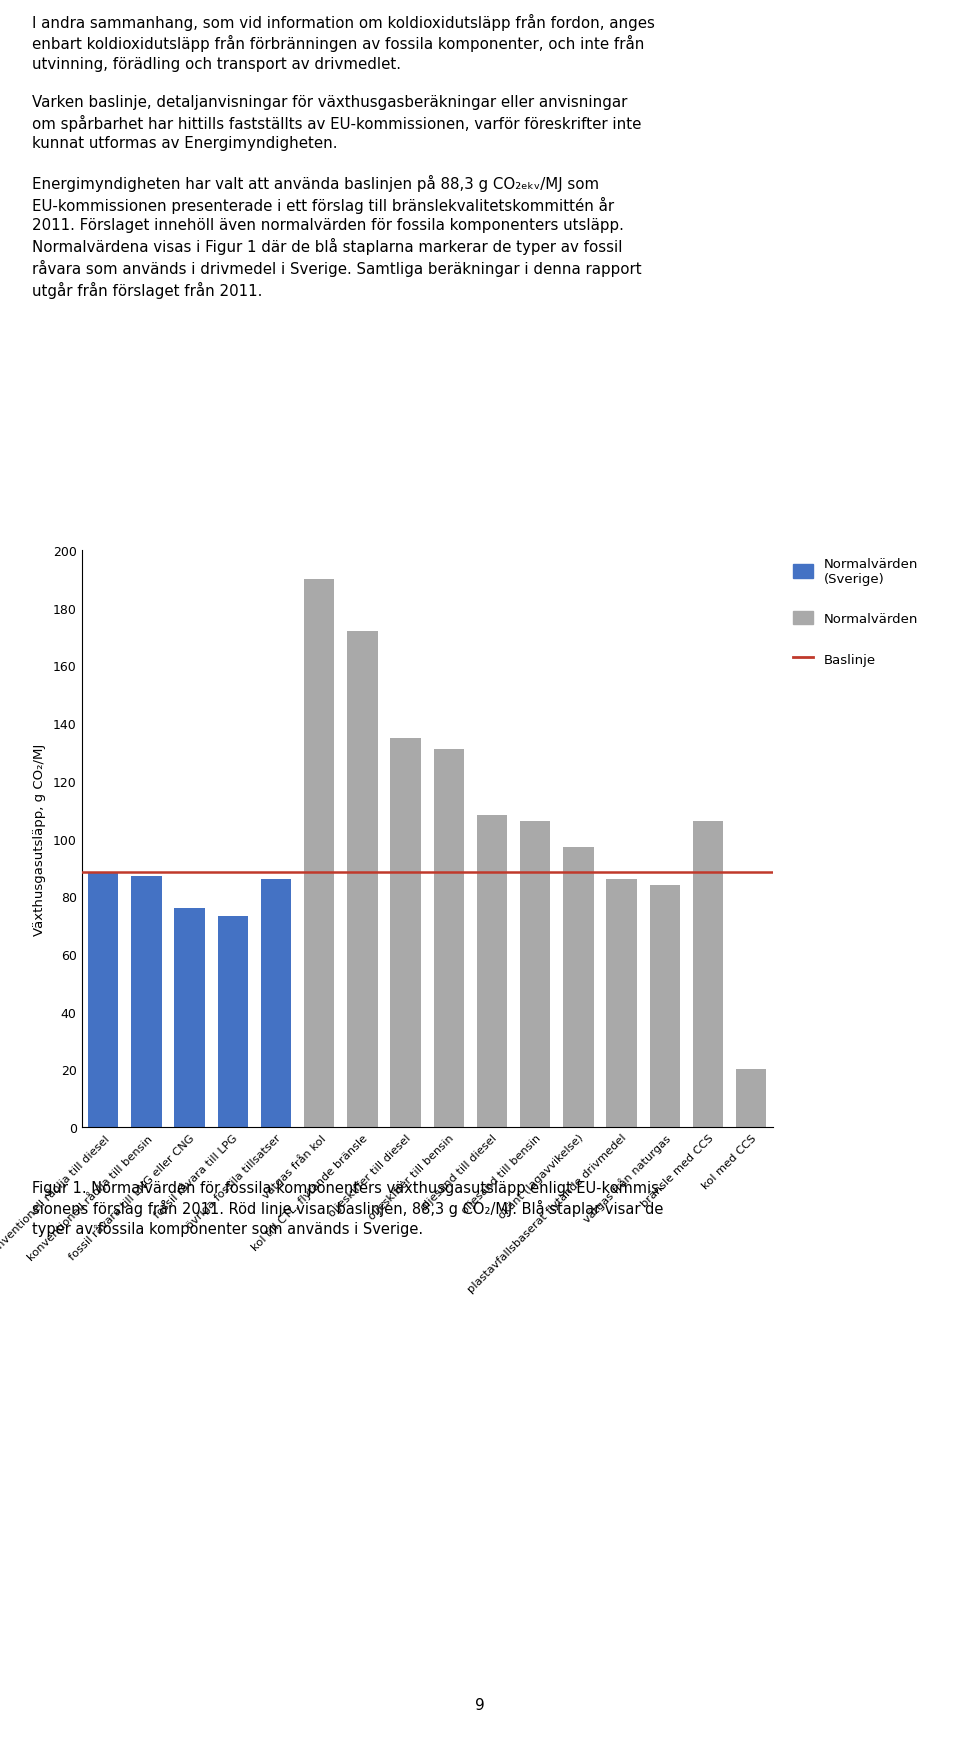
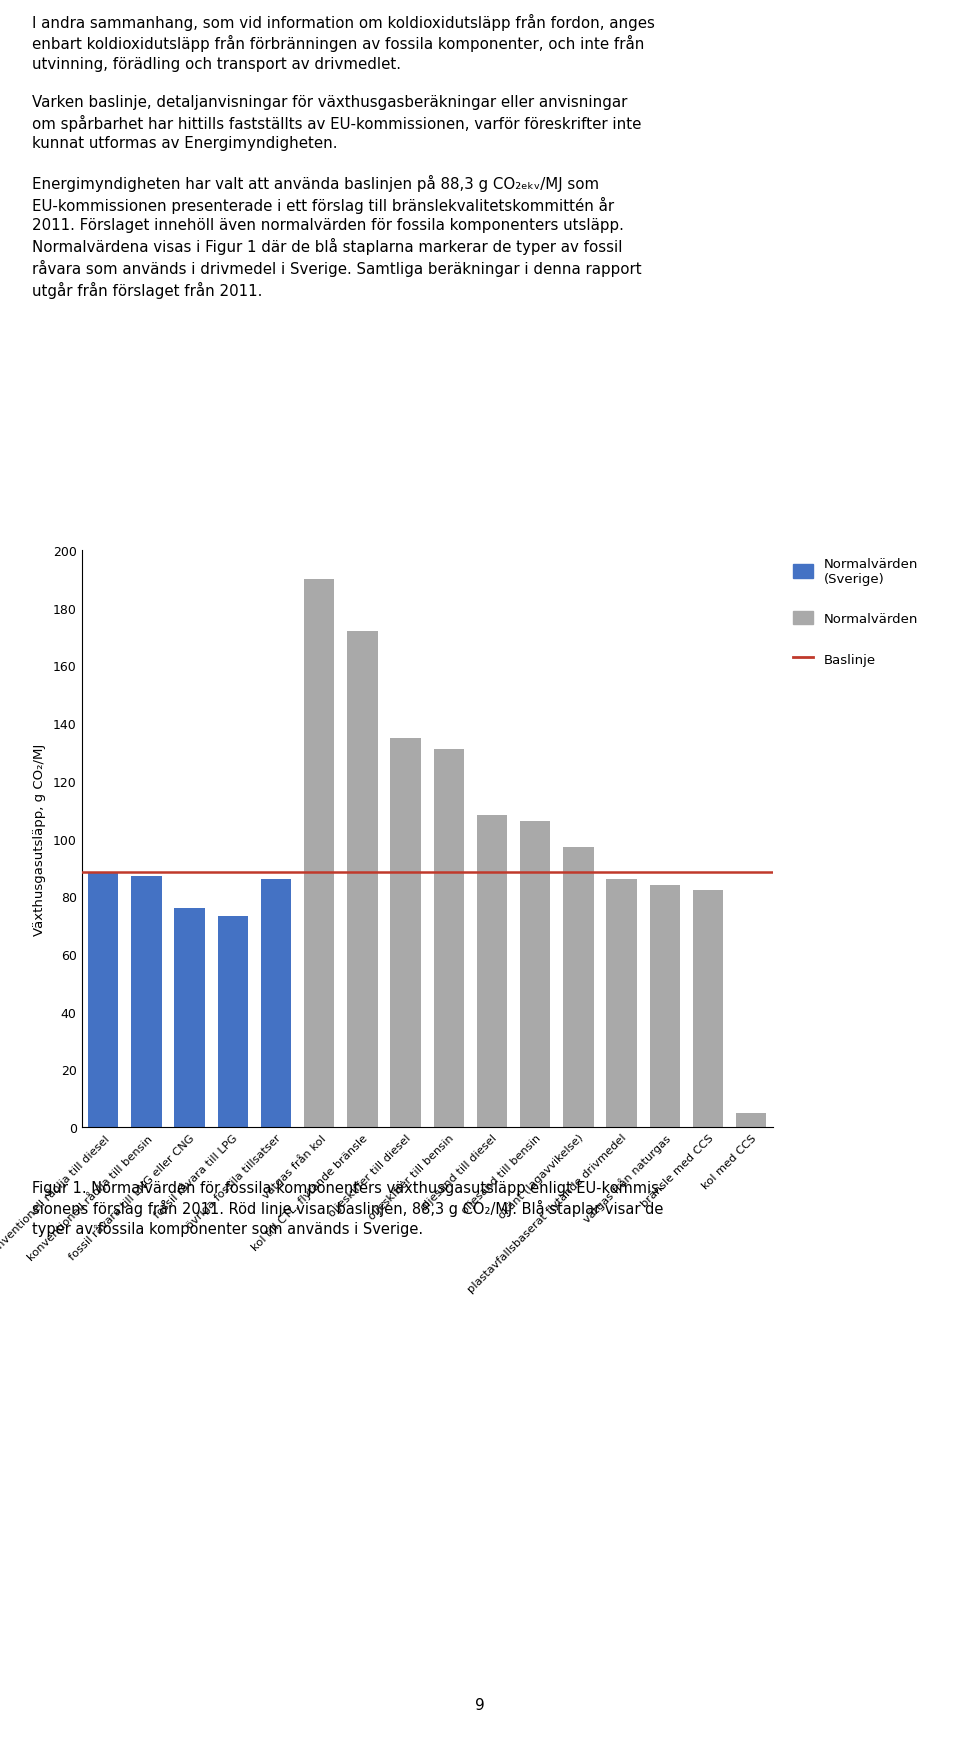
bränsle med CCS: 106 -> 82
kol med CCS: 20 -> 5
